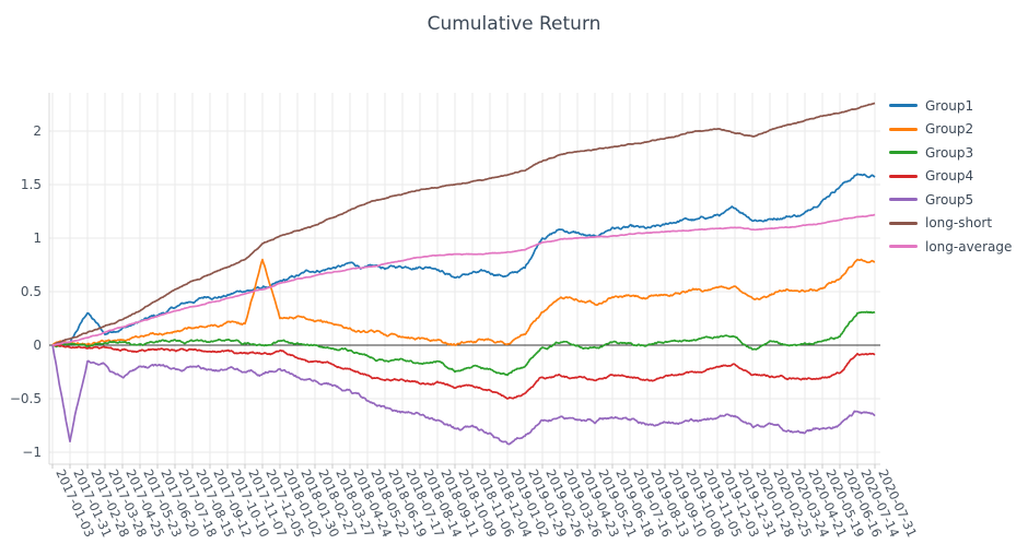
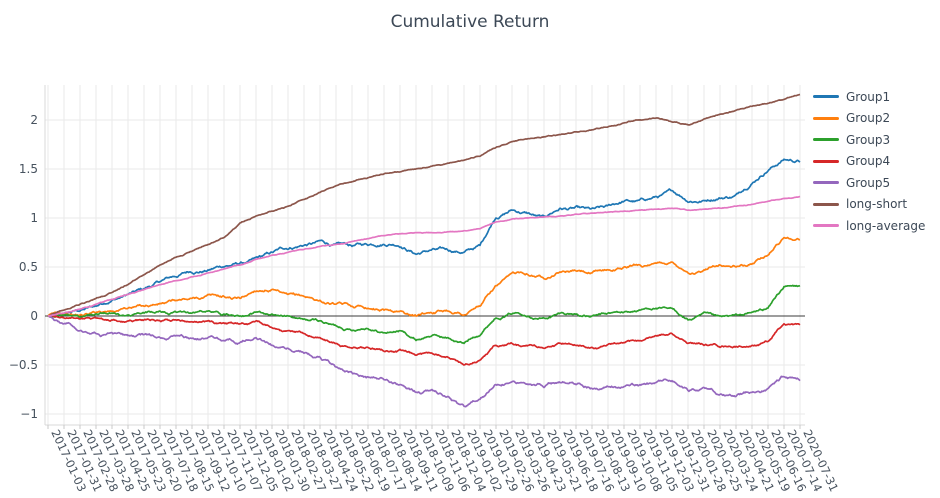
Group5/2017-01-31: -0.9 -> -0.1
Group1/2017-02-28: 0.3 -> 0.1
Group5/2017-04-25: -0.3 -> -0.2
Group2/2017-12-05: 0.8 -> 0.2
